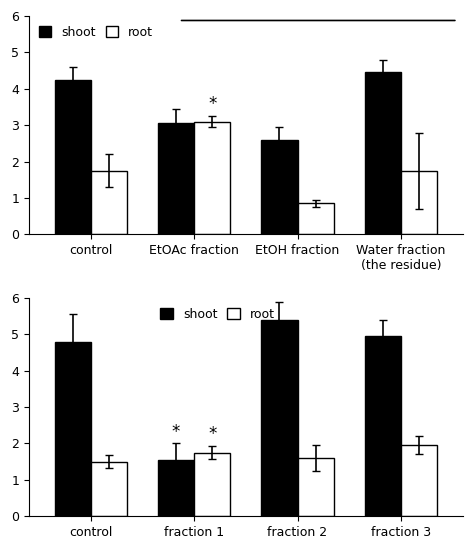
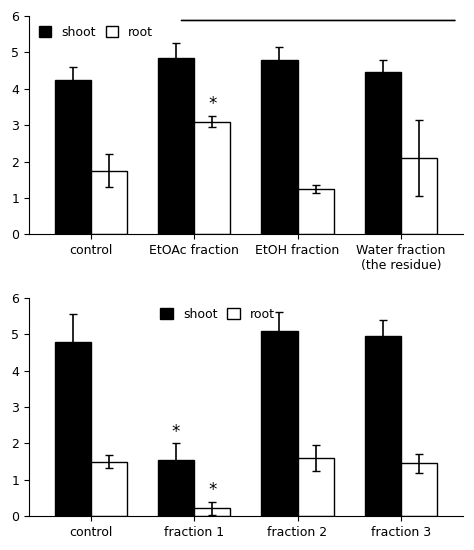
shoot/EtOAc fraction: 3.05 -> 4.85
shoot/EtOH fraction: 2.60 -> 4.80
root/EtOH fraction: 0.85 -> 1.25
root/Water fraction (the residue): 1.75 -> 2.10
root/fraction 1: 1.75 -> 0.22
shoot/fraction 2: 5.40 -> 5.10
root/fraction 3: 1.95 -> 1.45
